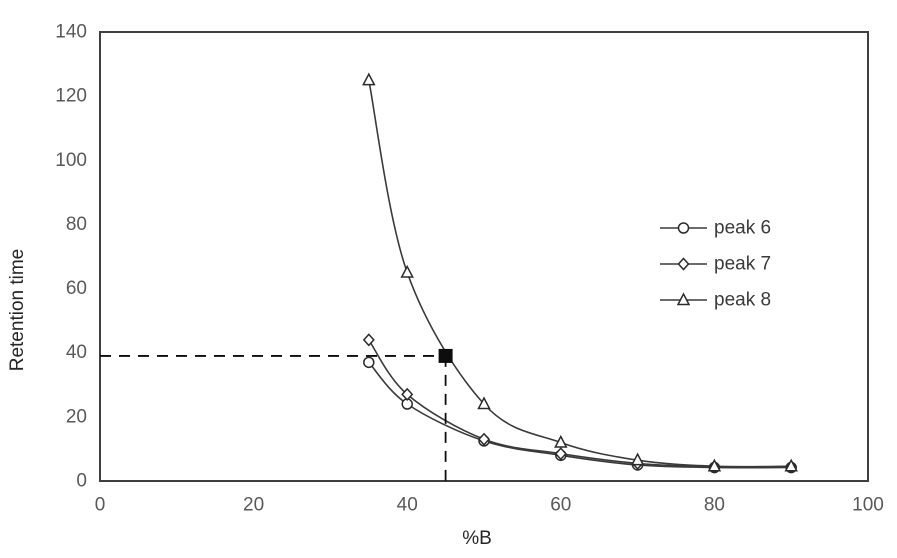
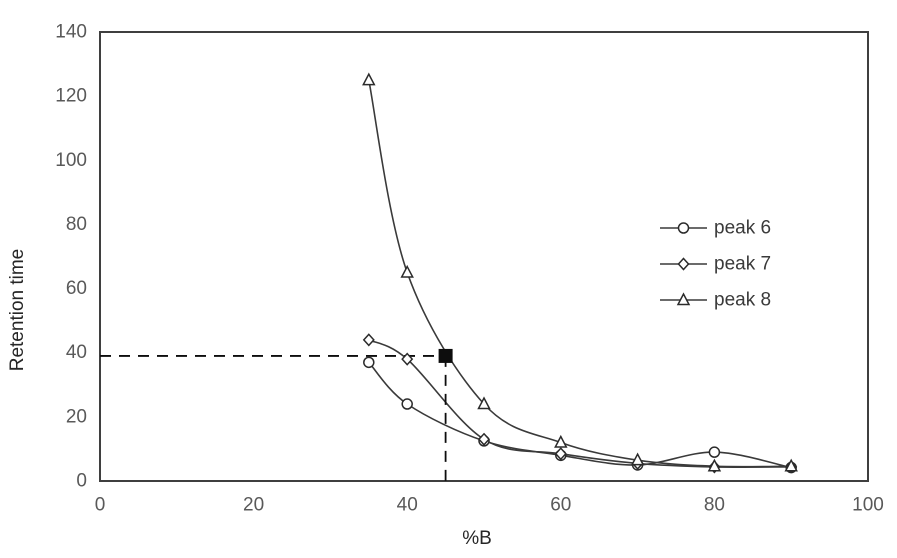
peak 7/40: 27 -> 38
peak 6/80: 4 -> 9
